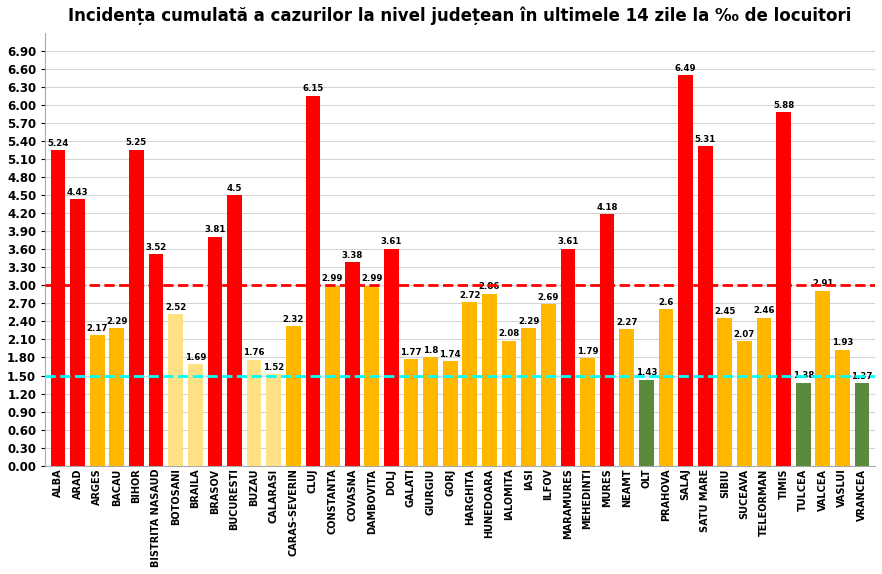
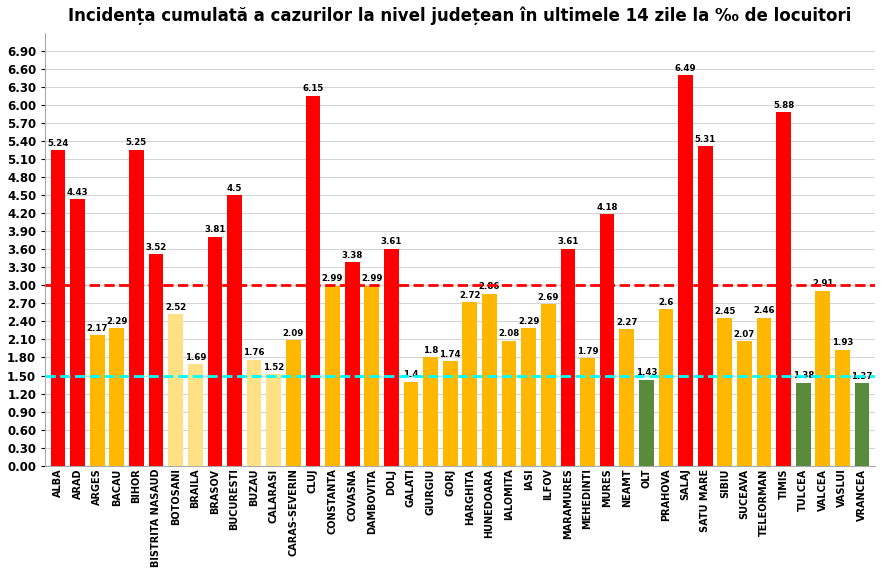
CARAS-SEVERIN: 2.32 -> 2.09
GALATI: 1.77 -> 1.4
